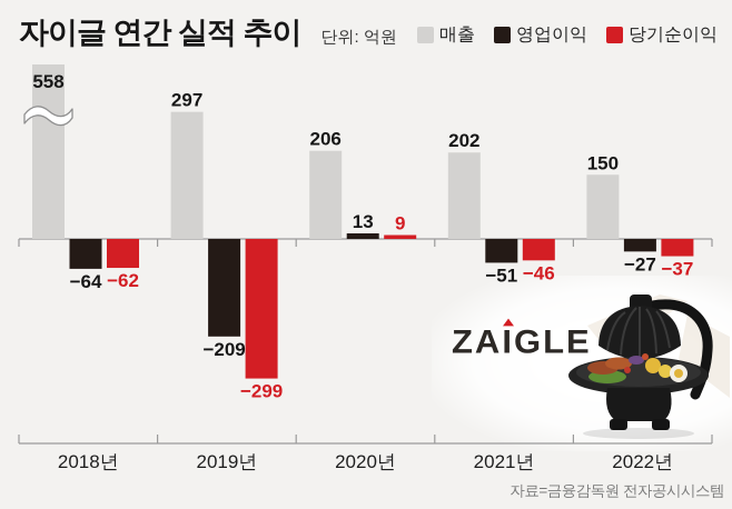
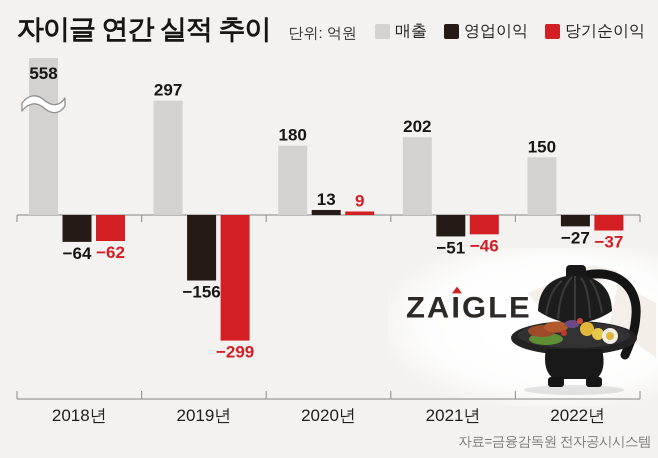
영업이익/2019년: −209 -> −156
매출/2020년: 206 -> 180
